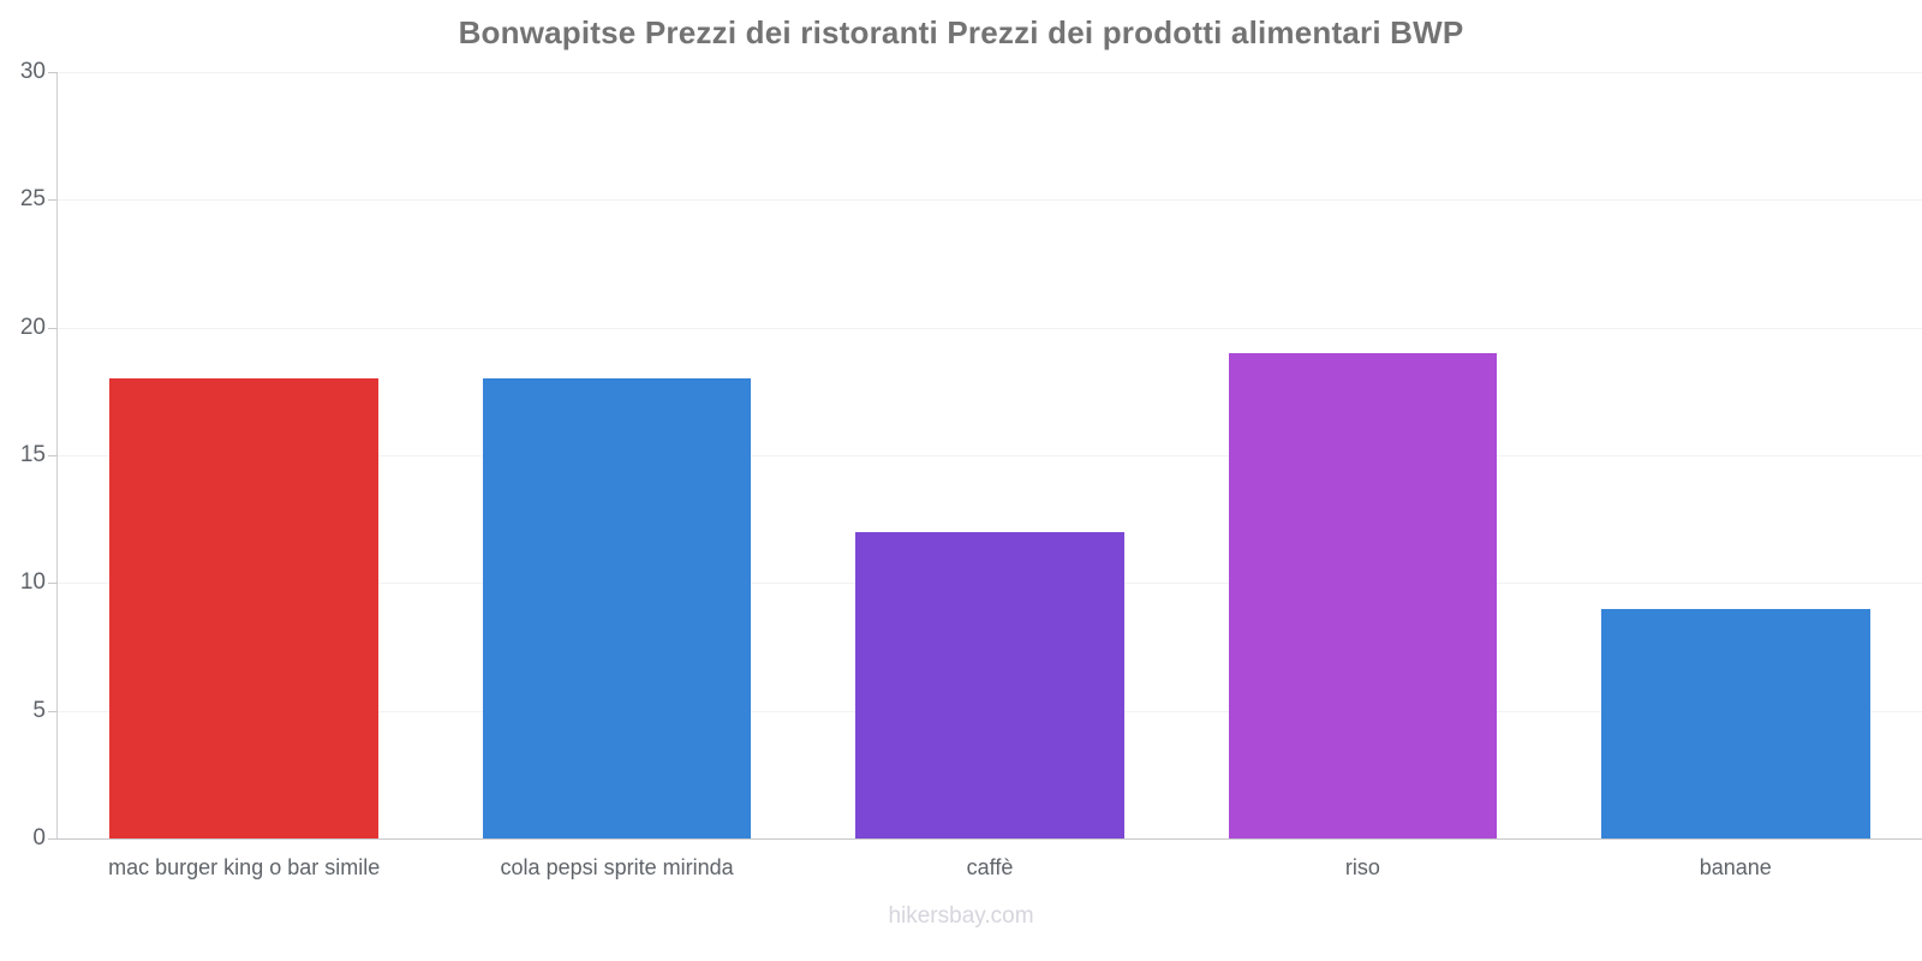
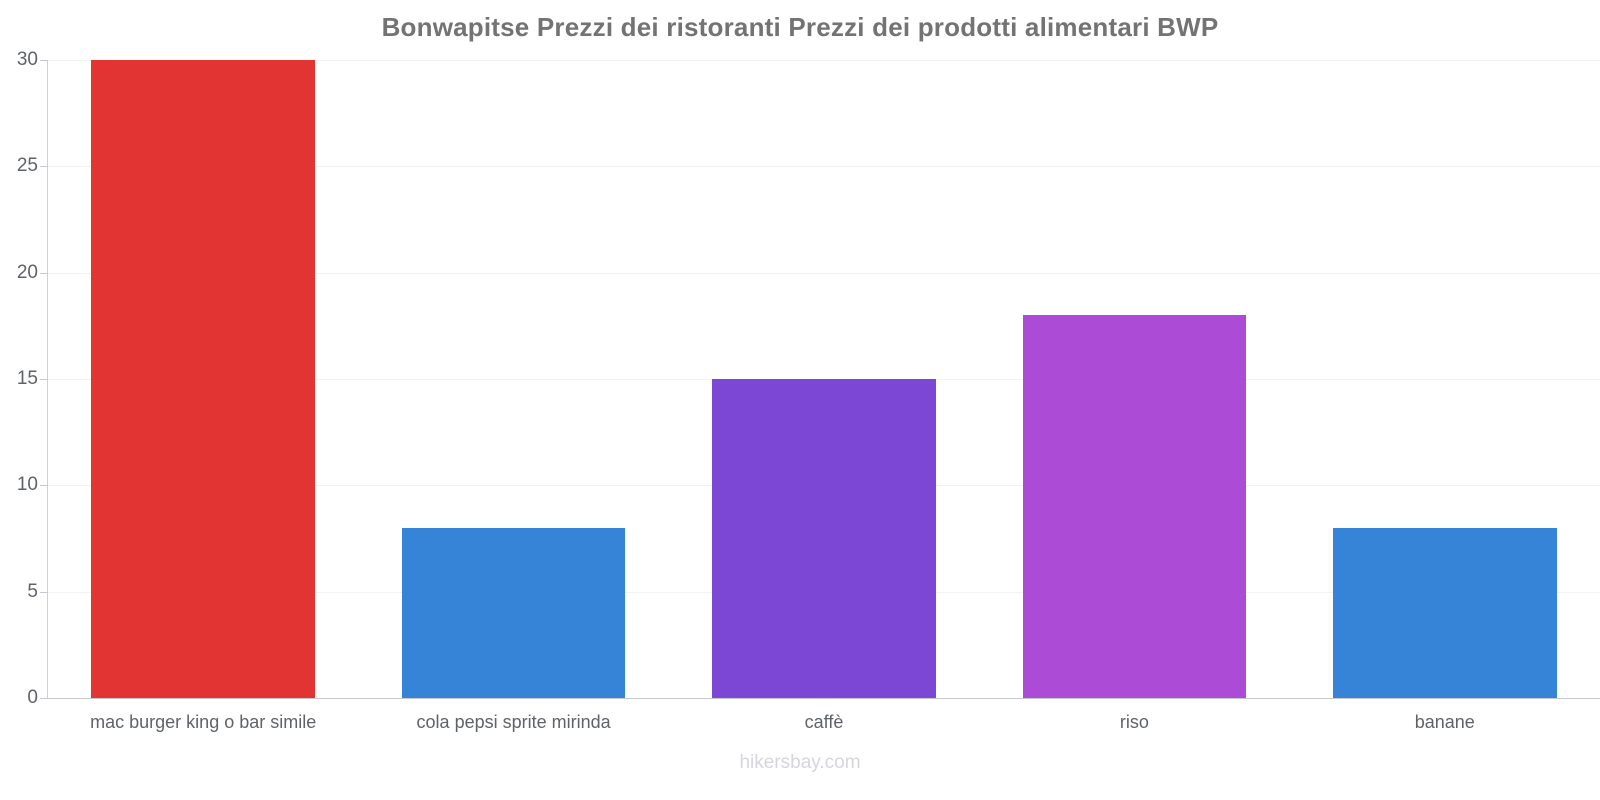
mac burger king o bar simile: 18 -> 30
cola pepsi sprite mirinda: 18 -> 8
caffè: 12 -> 15
riso: 19 -> 18
banane: 9 -> 8
